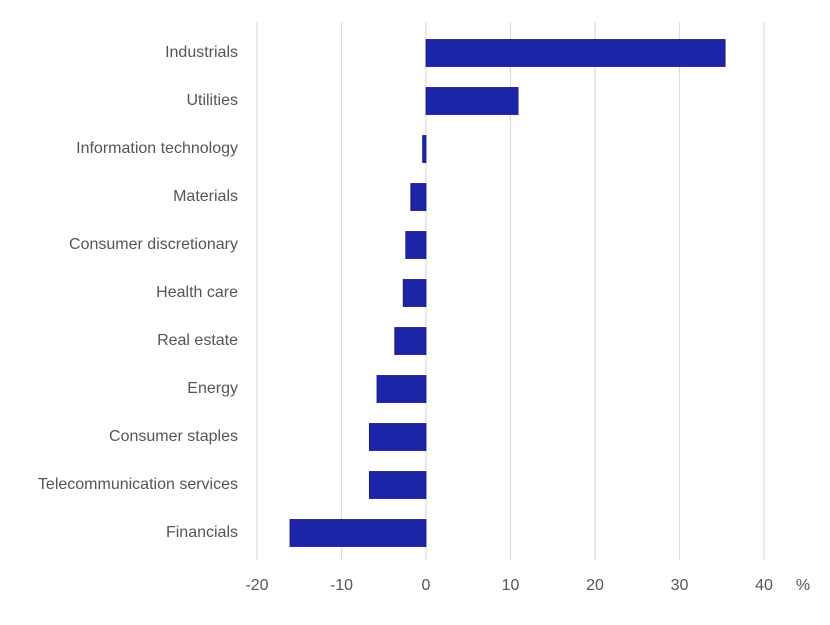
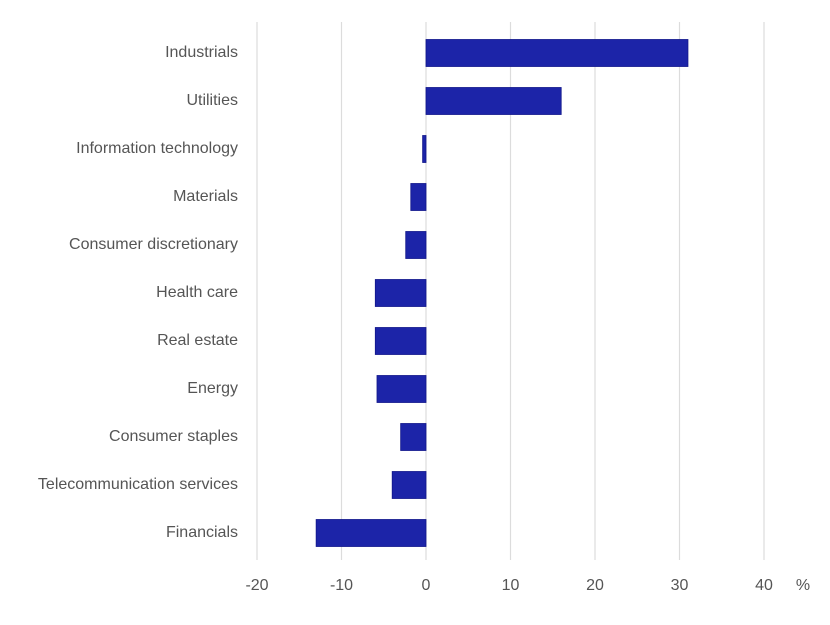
Industrials: 35 -> 31
Utilities: 11 -> 16
Health care: -3 -> -6
Real estate: -4 -> -6
Consumer staples: -7 -> -3
Telecommunication services: -7 -> -4
Financials: -16 -> -13
